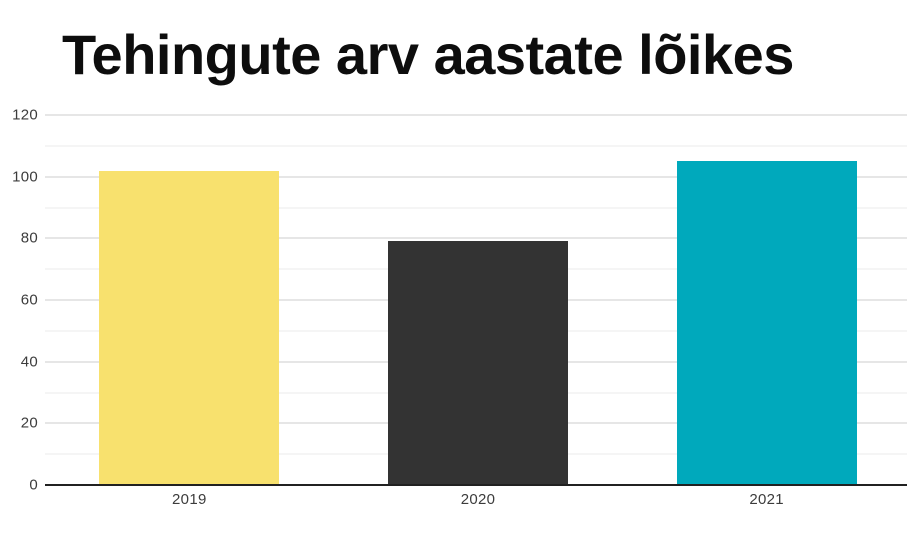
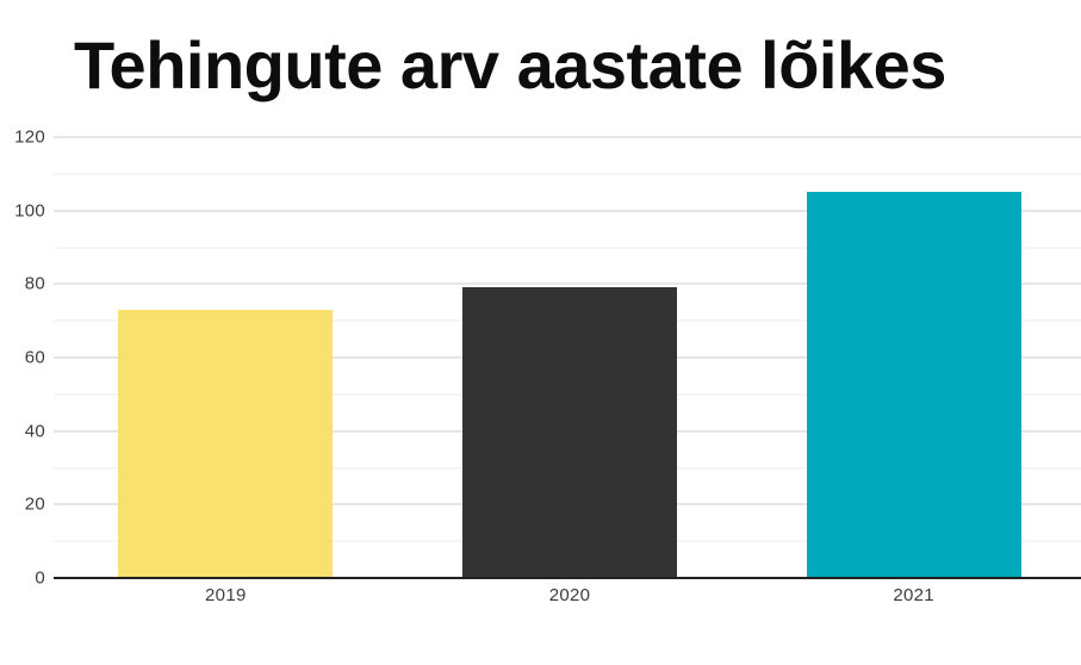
2019: 102 -> 73
